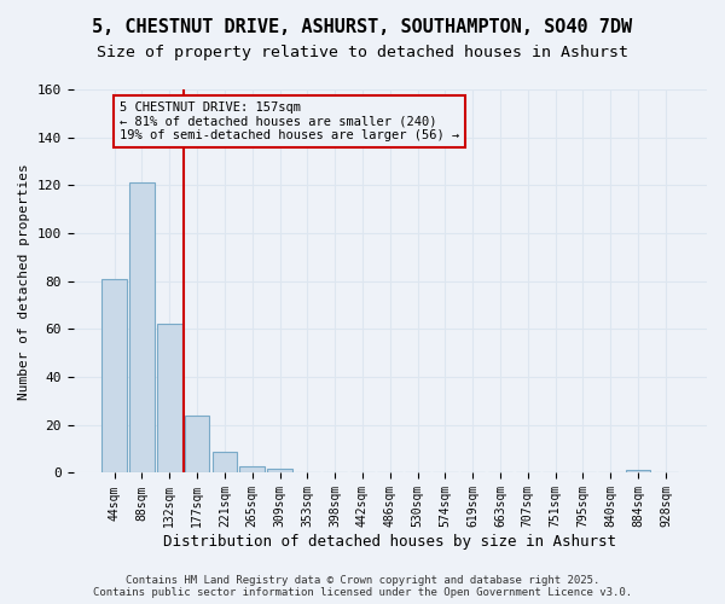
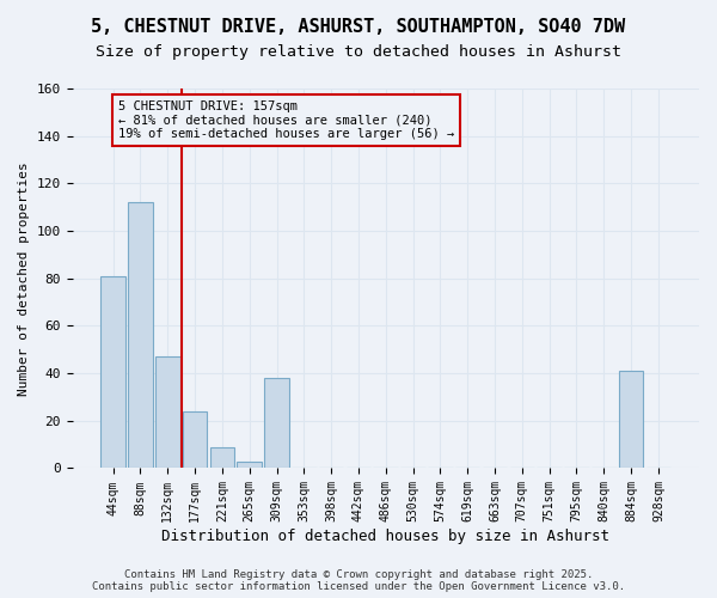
88sqm: 121 -> 112
132sqm: 62 -> 47
309sqm: 2 -> 38
884sqm: 1 -> 41
